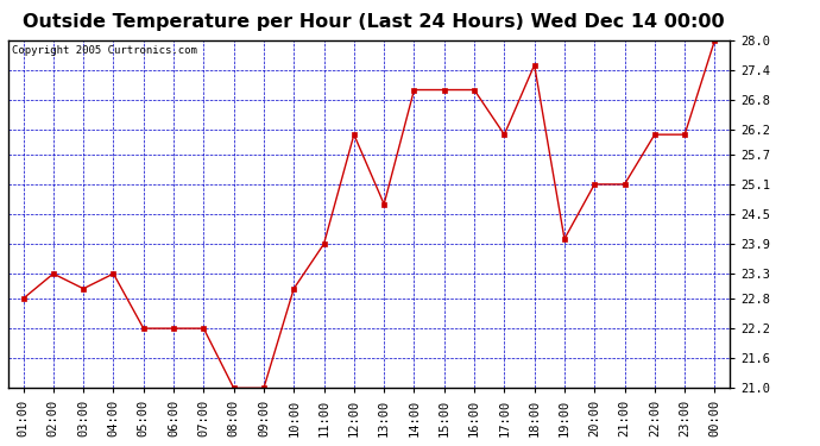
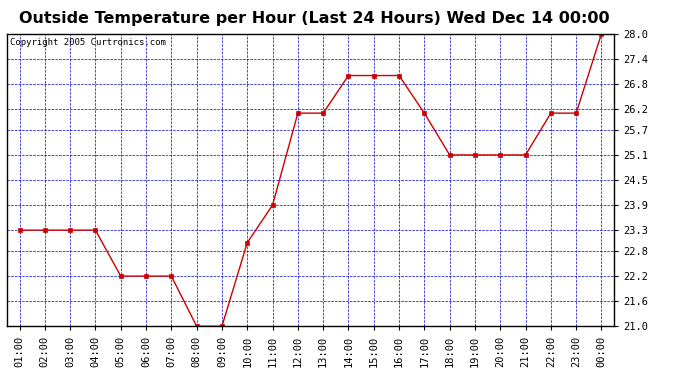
01:00: 22.8 -> 23.3
03:00: 23.0 -> 23.3
13:00: 24.7 -> 26.1
18:00: 27.5 -> 25.1
19:00: 24.0 -> 25.1
